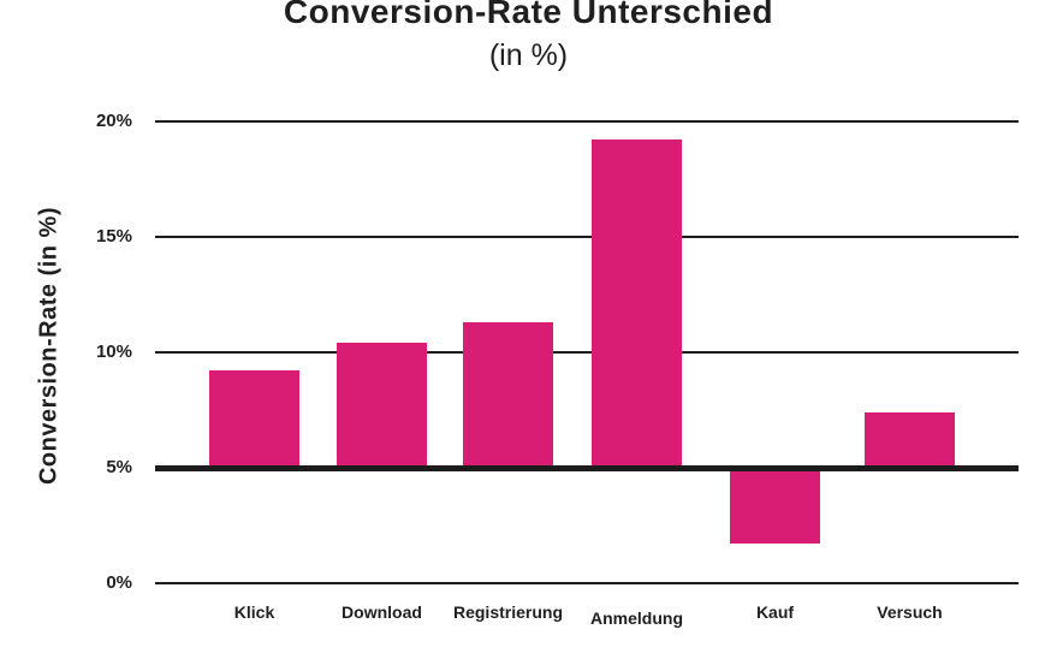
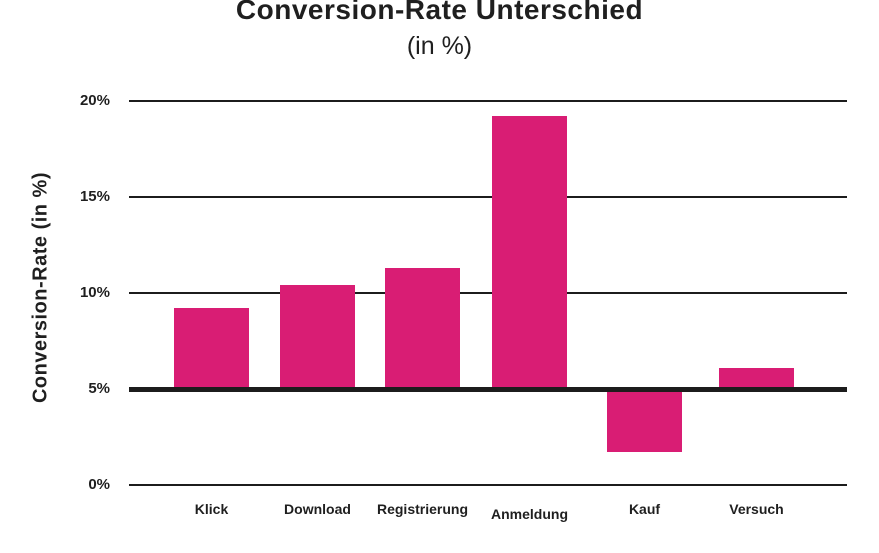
Versuch: 7.4% -> 6.1%
